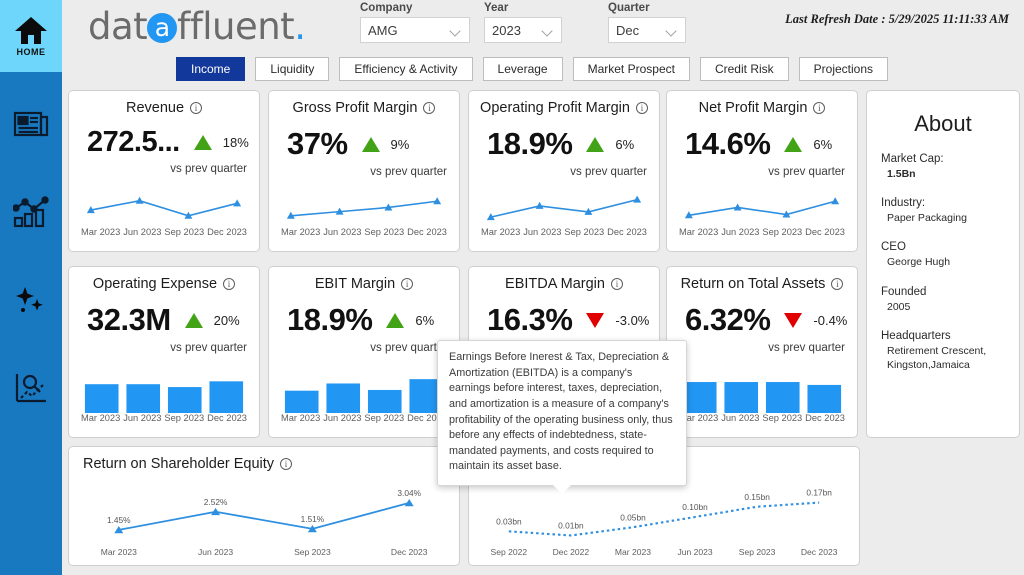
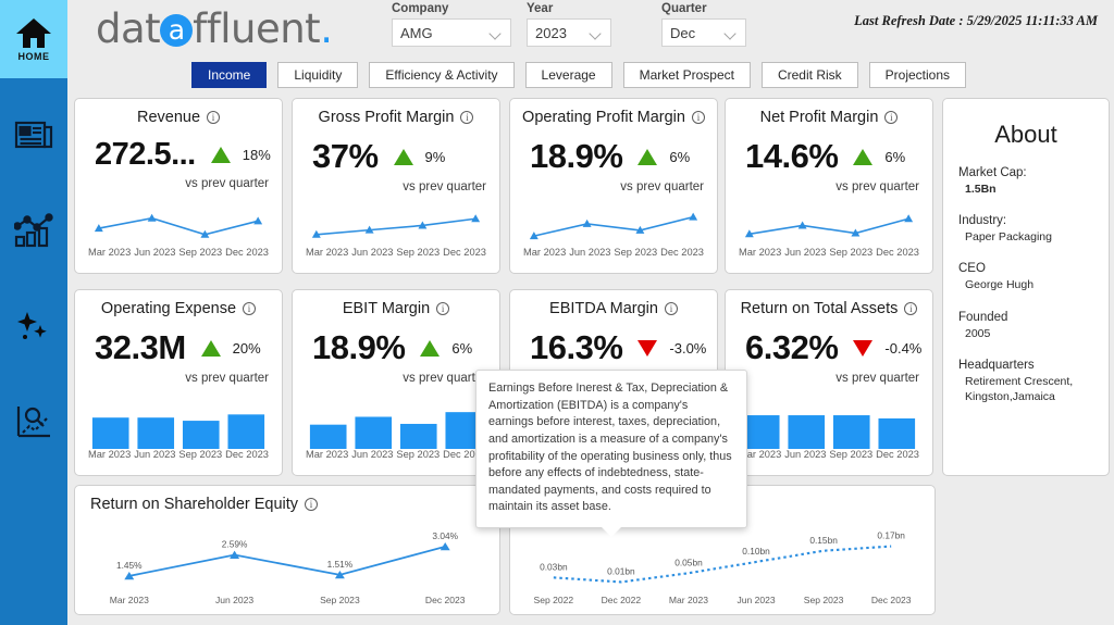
Return on Shareholder Equity/Jun 2023: 2.52% -> 2.59%
